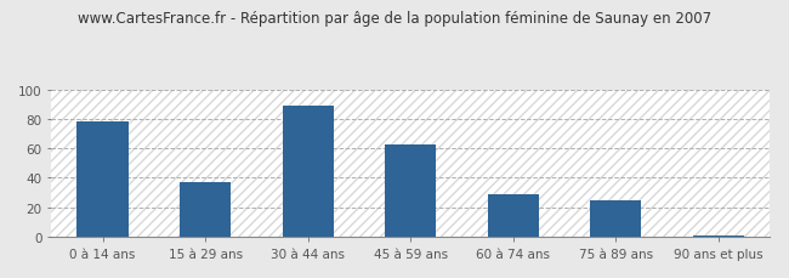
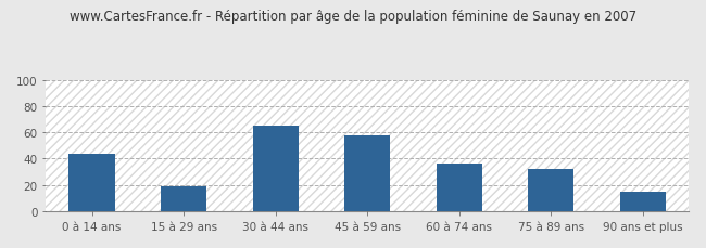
0 à 14 ans: 78 -> 44
15 à 29 ans: 37 -> 19
30 à 44 ans: 89 -> 65
45 à 59 ans: 63 -> 58
60 à 74 ans: 29 -> 36
75 à 89 ans: 25 -> 32
90 ans et plus: 1 -> 15
